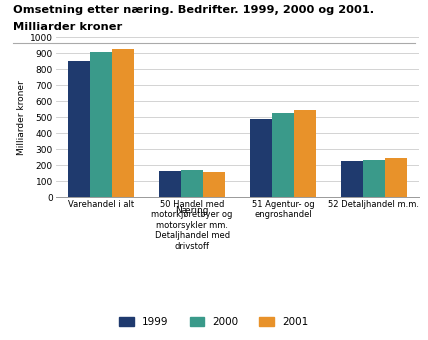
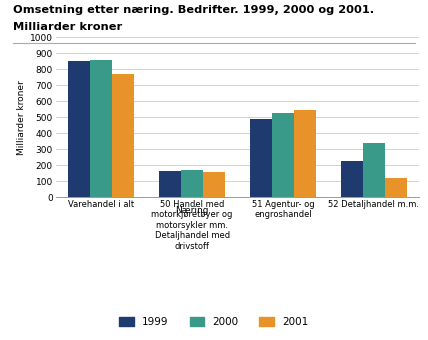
2000/Varehandel i alt: 910 -> 860
2001/Varehandel i alt: 920 -> 770
2000/52 Detaljhandel m.m.: 230 -> 340
2001/52 Detaljhandel m.m.: 240 -> 120
